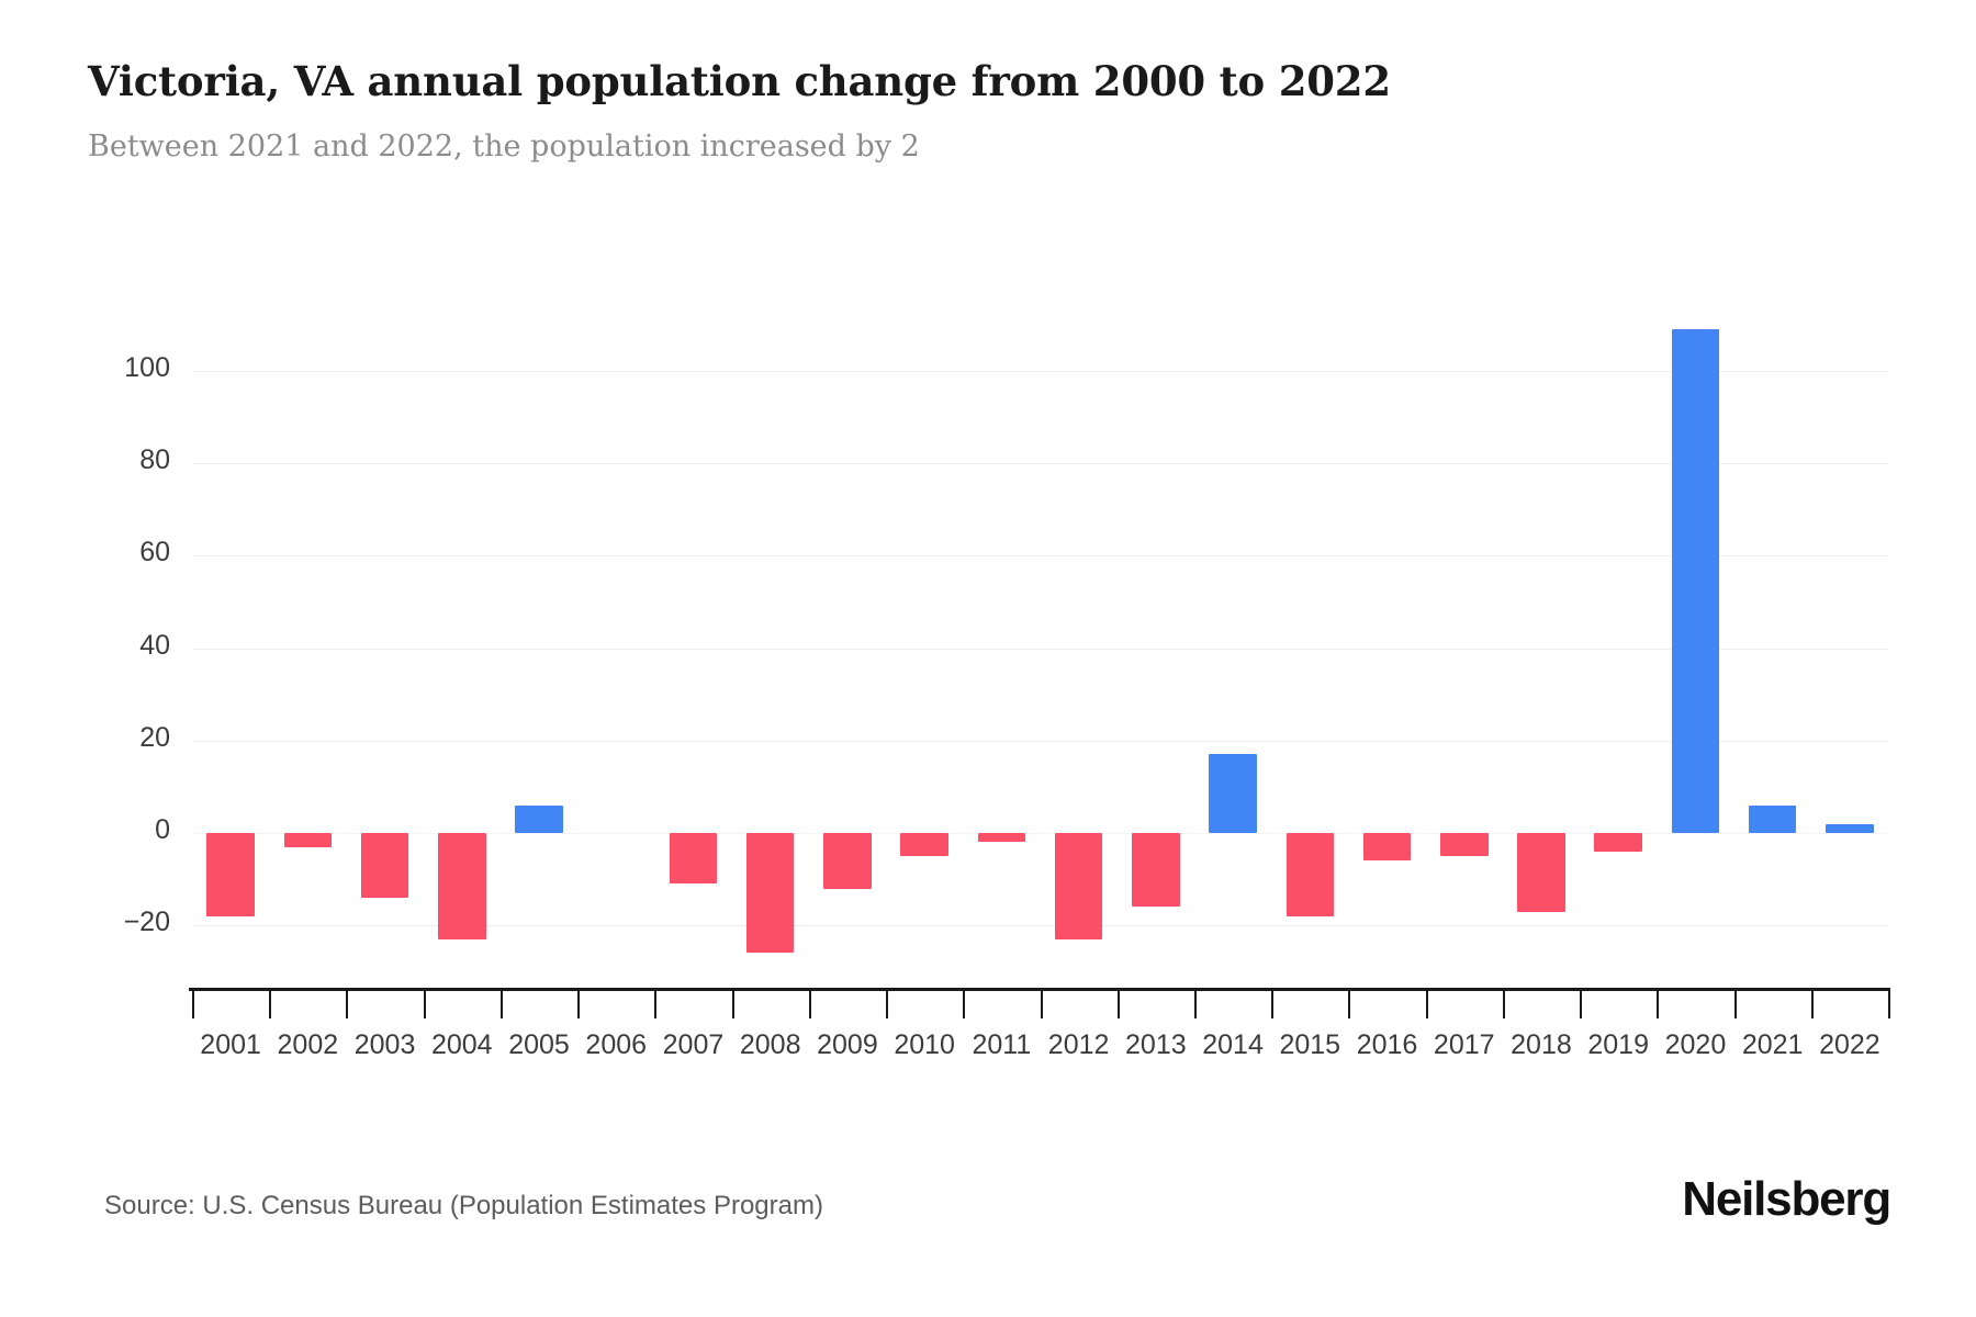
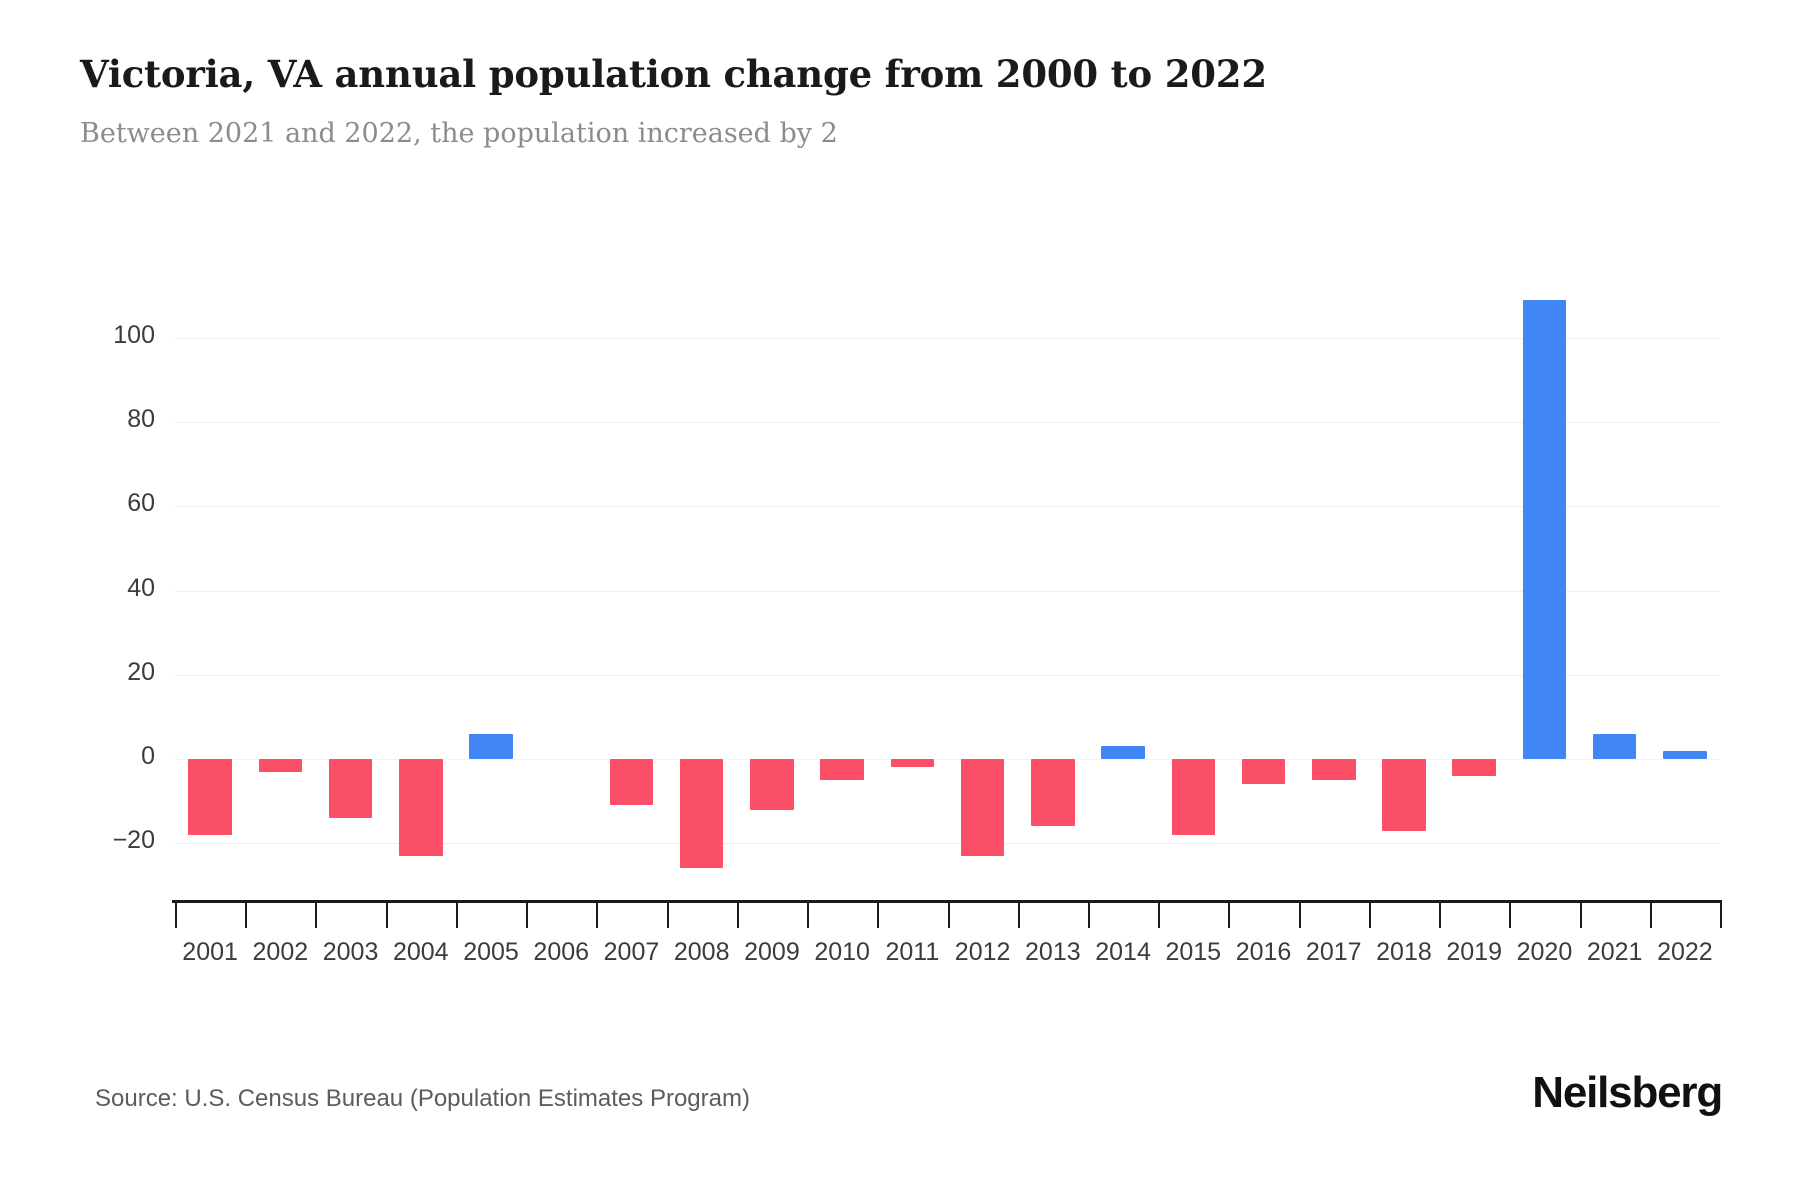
2014: 17 -> 3
